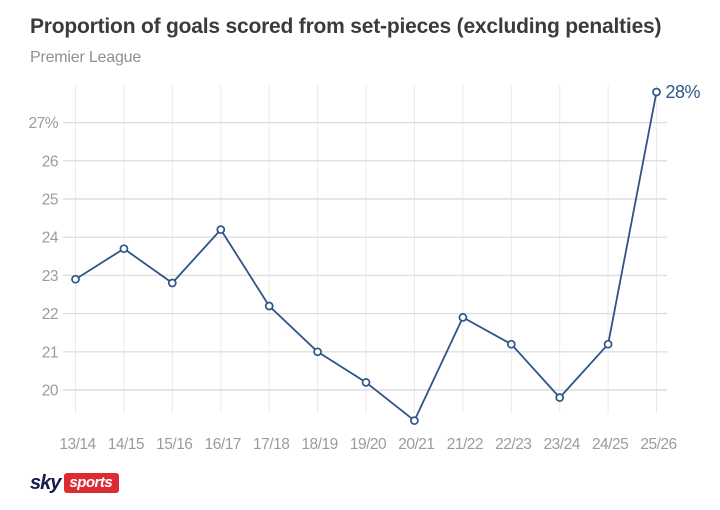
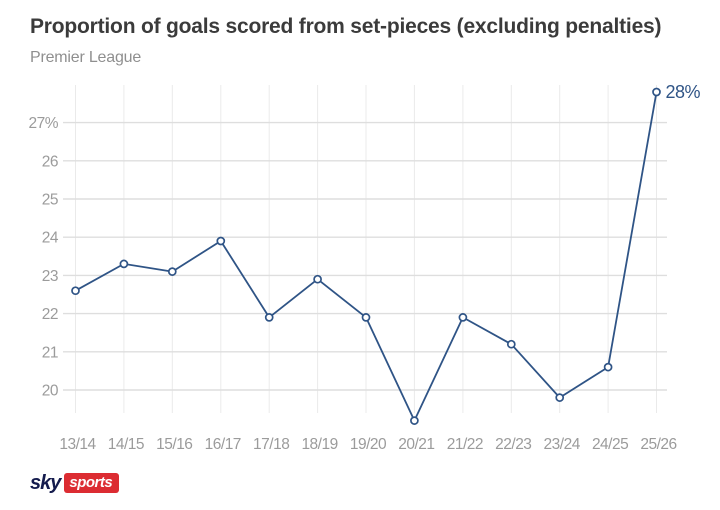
13/14: 22.9% -> 22.6%
14/15: 23.7% -> 23.3%
15/16: 22.8% -> 23.1%
16/17: 24.2% -> 23.9%
17/18: 22.2% -> 21.9%
18/19: 21.0% -> 22.9%
19/20: 20.2% -> 21.9%
24/25: 21.2% -> 20.6%
